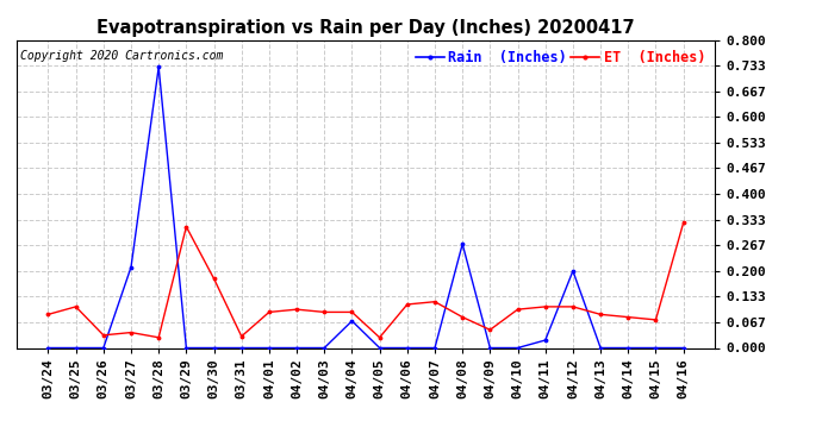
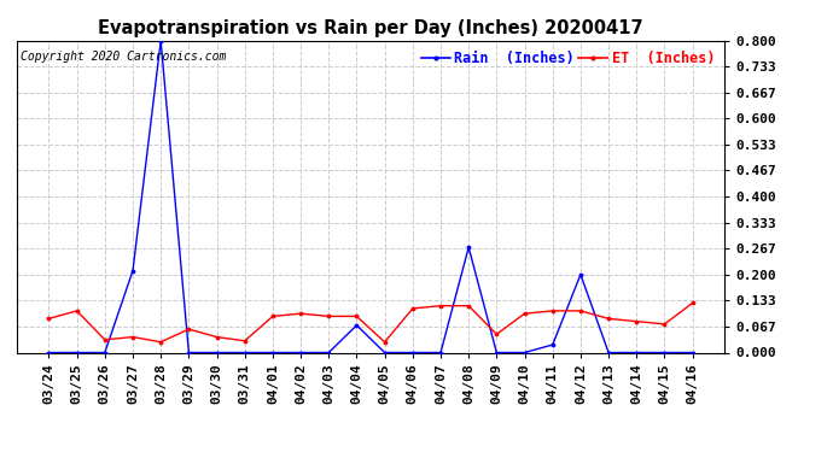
Rain (Inches)/03/28: 0.73 -> 0.80
ET (Inches)/03/29: 0.315 -> 0.060
ET (Inches)/03/30: 0.180 -> 0.040
ET (Inches)/04/08: 0.080 -> 0.120
ET (Inches)/04/16: 0.325 -> 0.127
